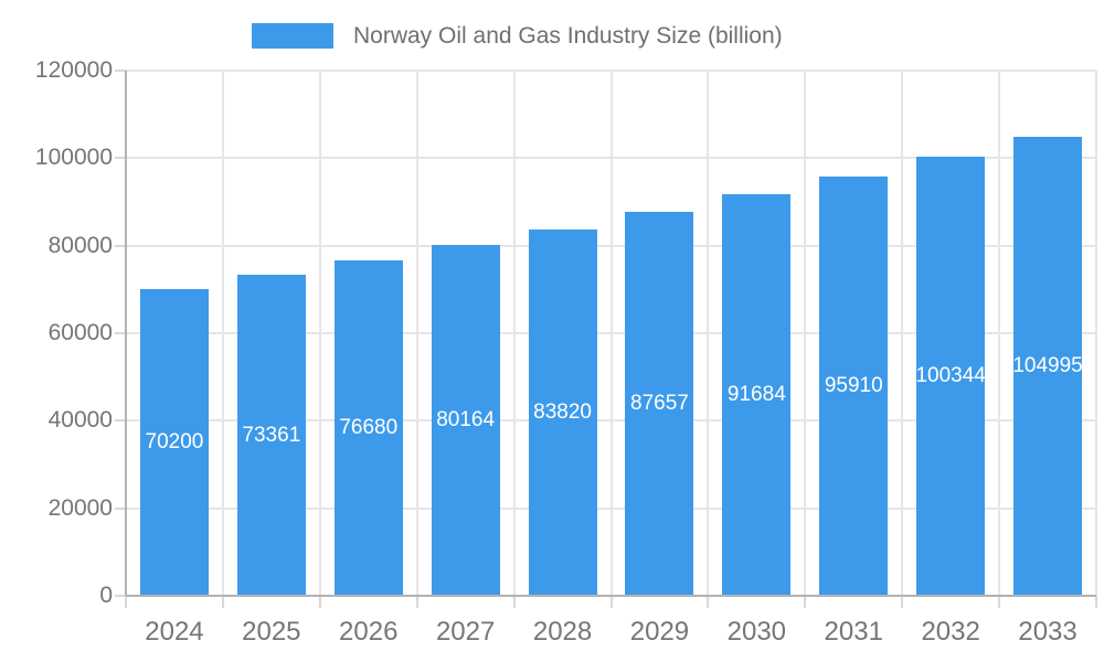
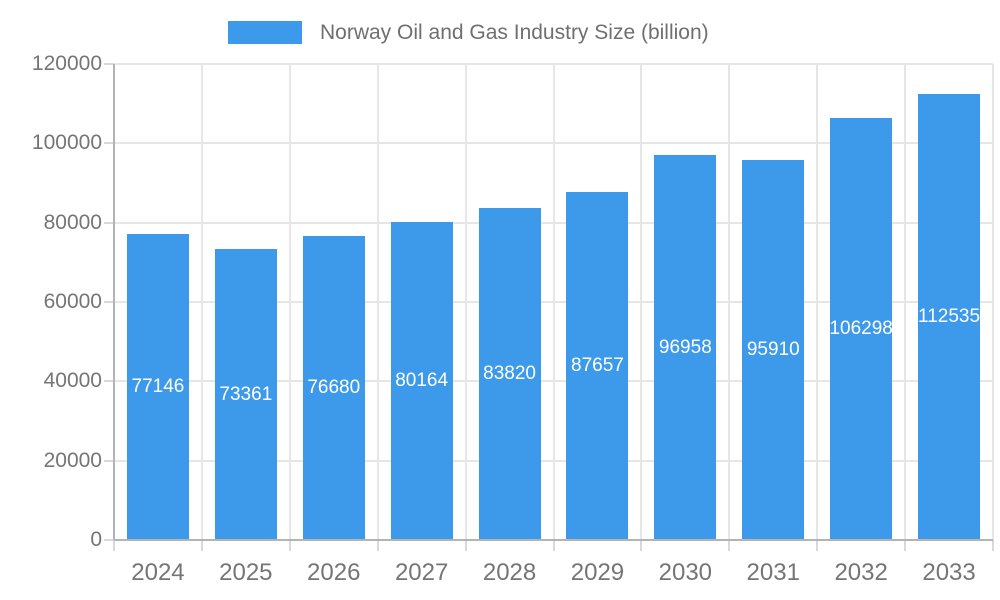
2024: 70200 -> 77146
2030: 91684 -> 96958
2032: 100344 -> 106298
2033: 104995 -> 112535
